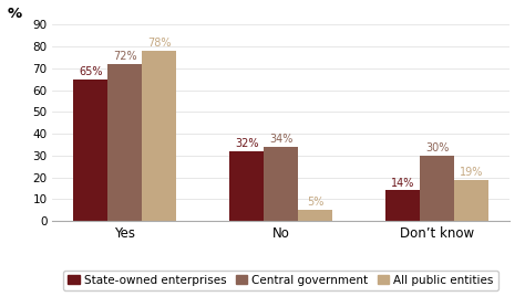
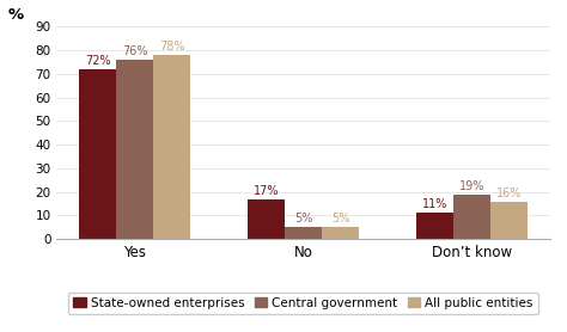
State-owned enterprises/Yes: 65% -> 72%
Central government/Yes: 72% -> 76%
State-owned enterprises/No: 32% -> 17%
Central government/No: 34% -> 5%
State-owned enterprises/Don’t know: 14% -> 11%
Central government/Don’t know: 30% -> 19%
All public entities/Don’t know: 19% -> 16%
